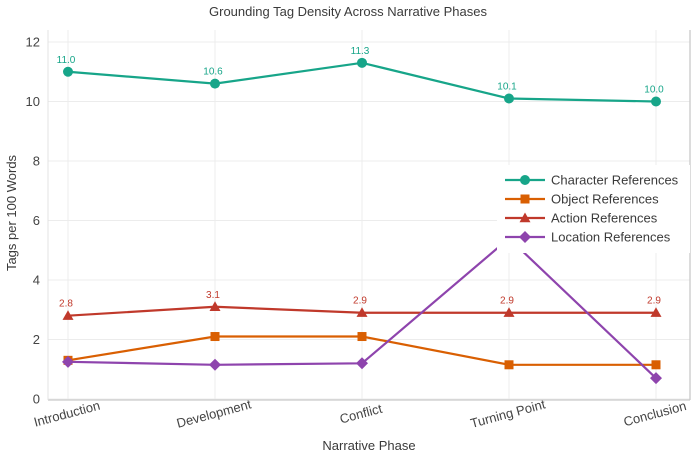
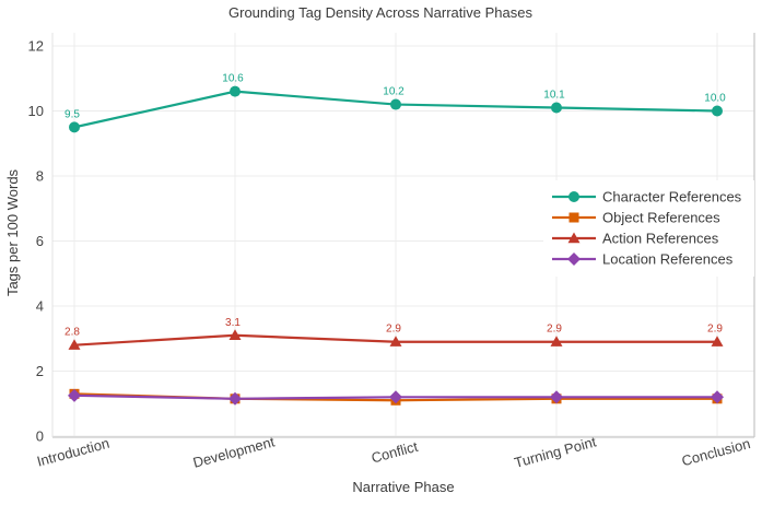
Character References/Introduction: 11.0 -> 9.5
Object References/Development: 2.1 -> 1.1
Character References/Conflict: 11.3 -> 10.2
Object References/Conflict: 2.1 -> 1.1
Location References/Turning Point: 5.4 -> 1.2
Location References/Conclusion: 0.7 -> 1.2
